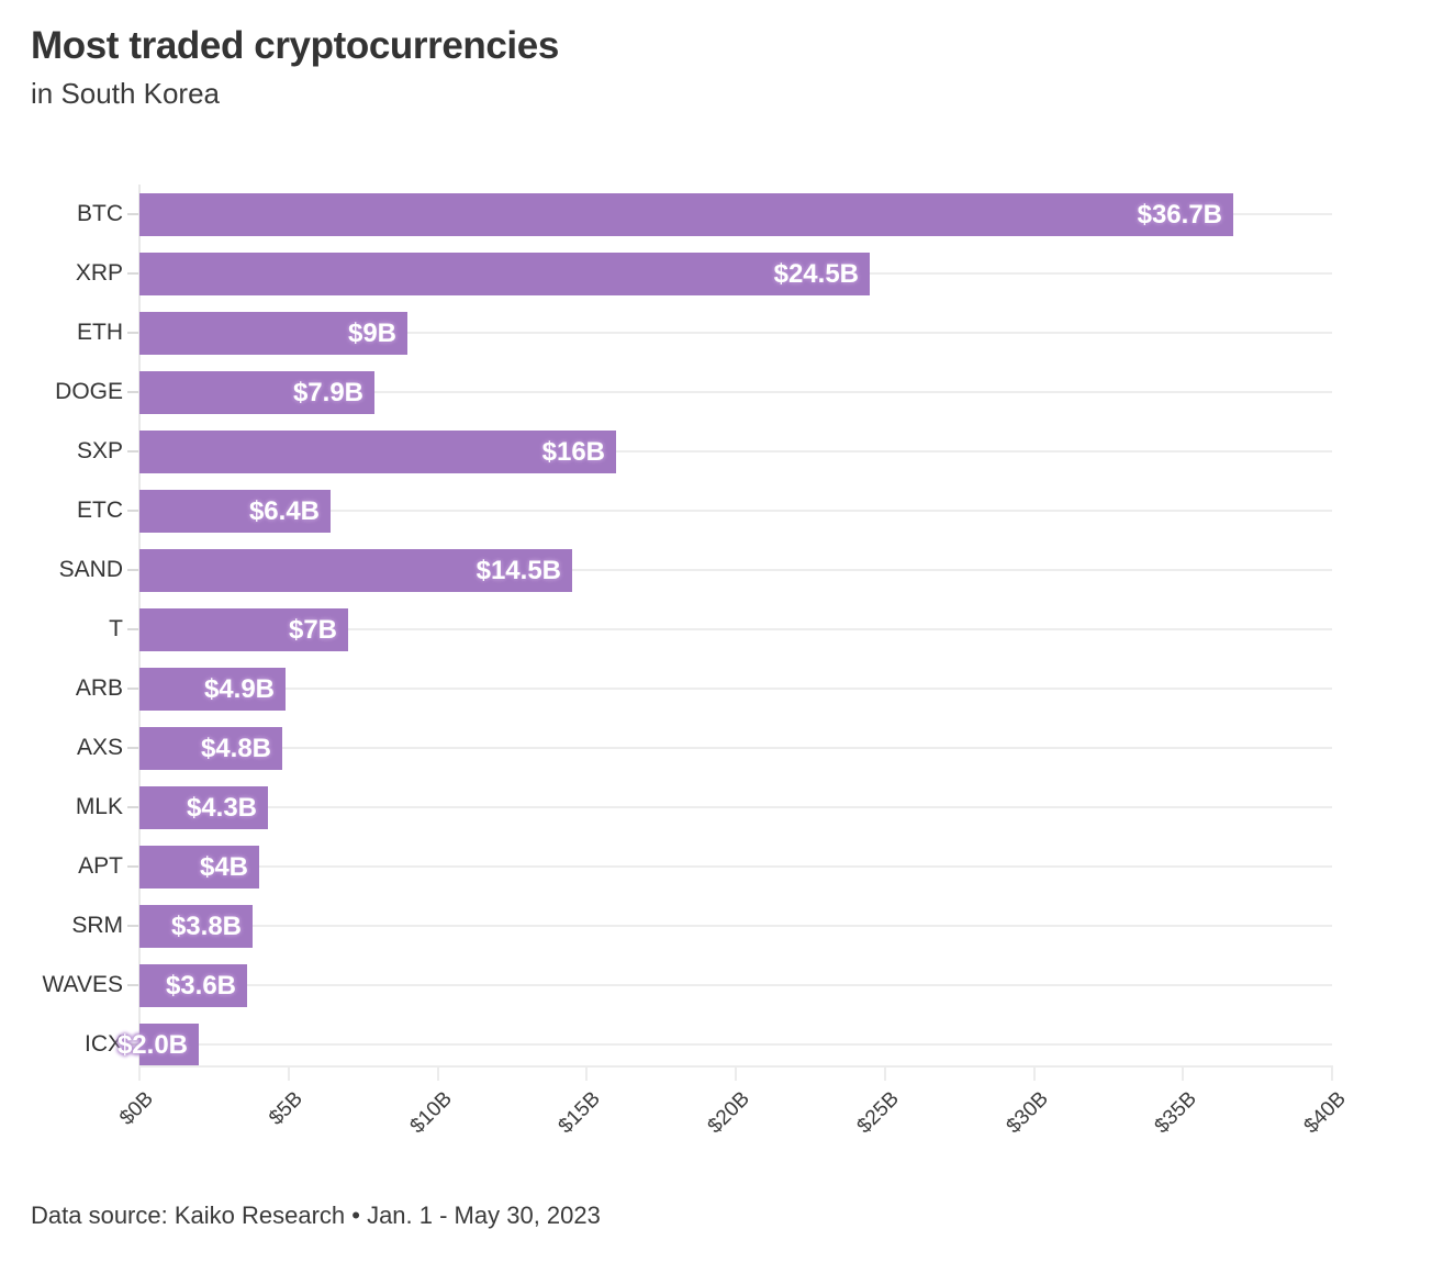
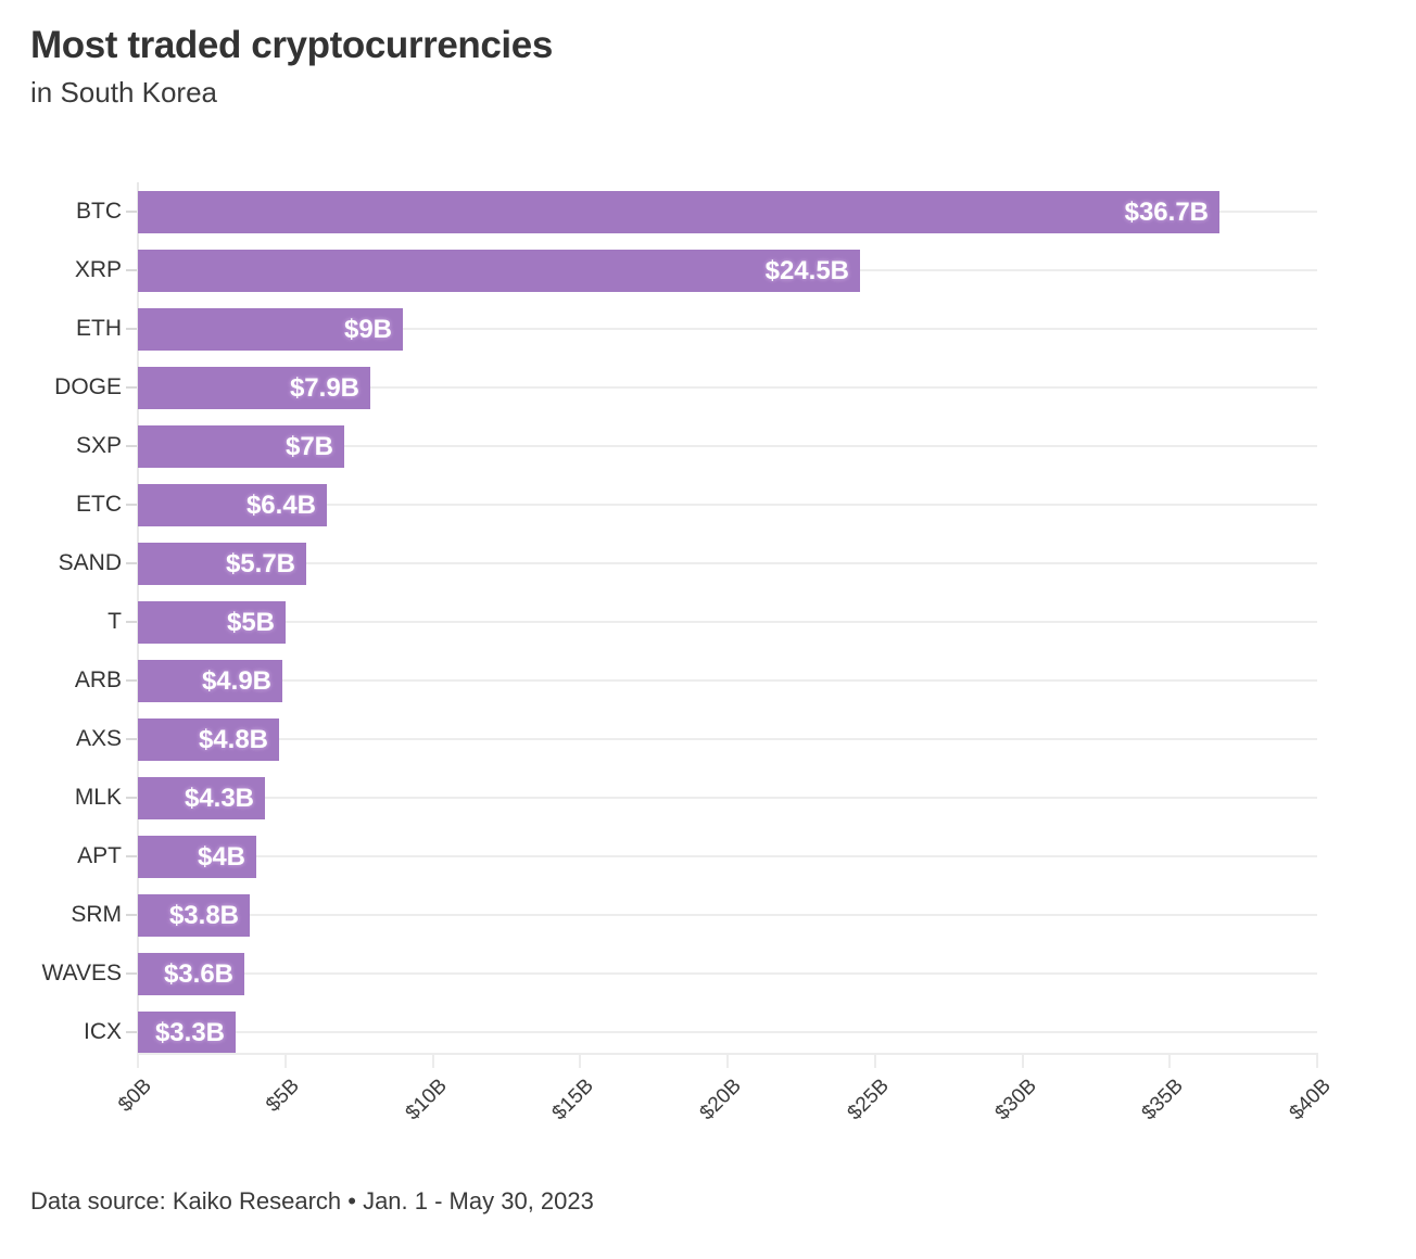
SXP: $16B -> $7B
SAND: $14.5B -> $5.7B
T: $7B -> $5B
ICX: $2.0B -> $3.3B
